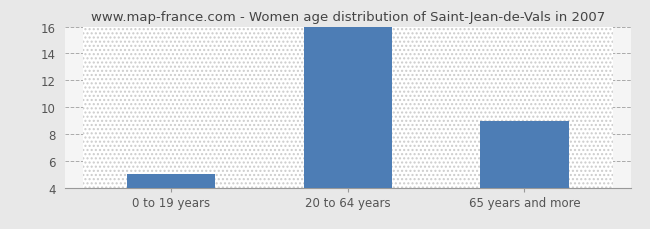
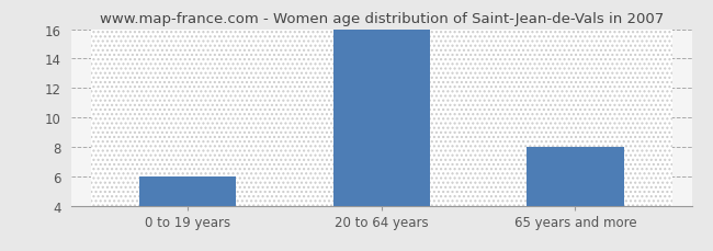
0 to 19 years: 5 -> 6
65 years and more: 9 -> 8
